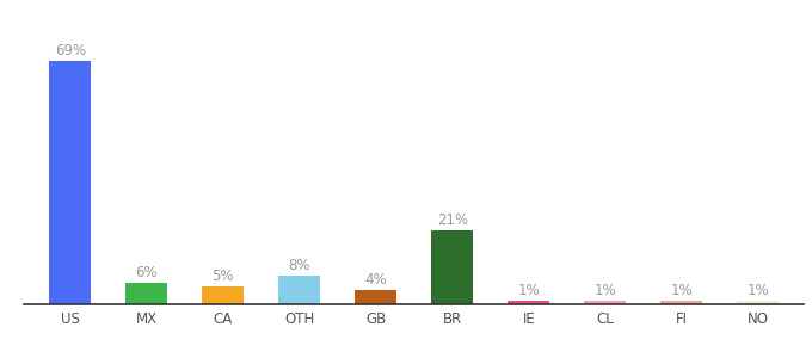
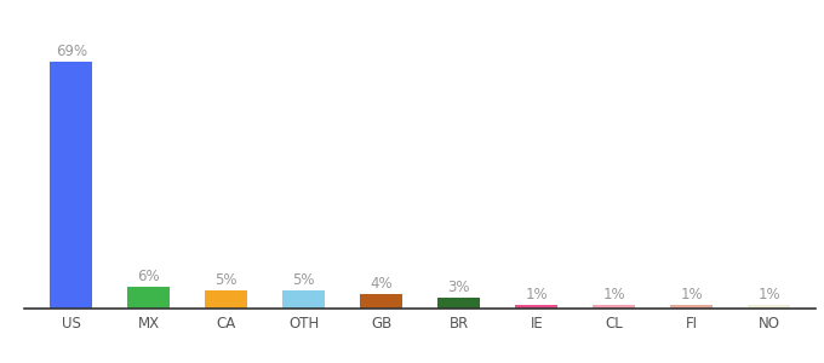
OTH: 8% -> 5%
BR: 21% -> 3%
